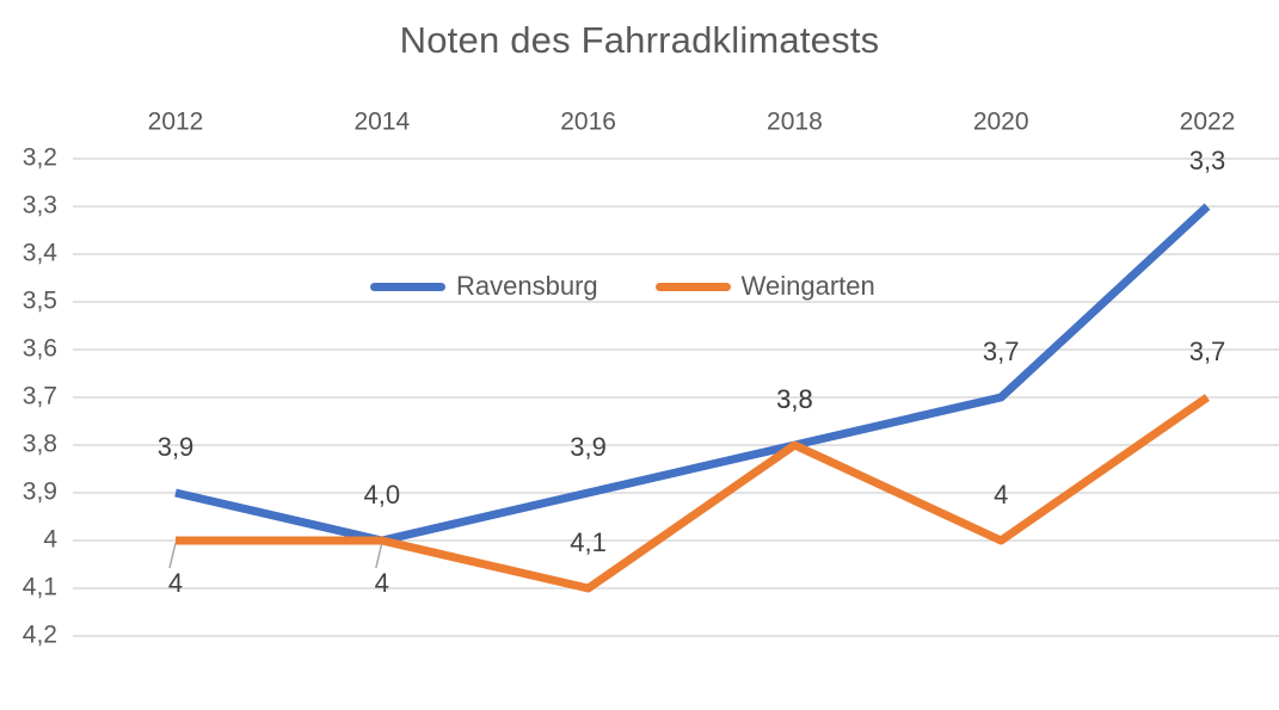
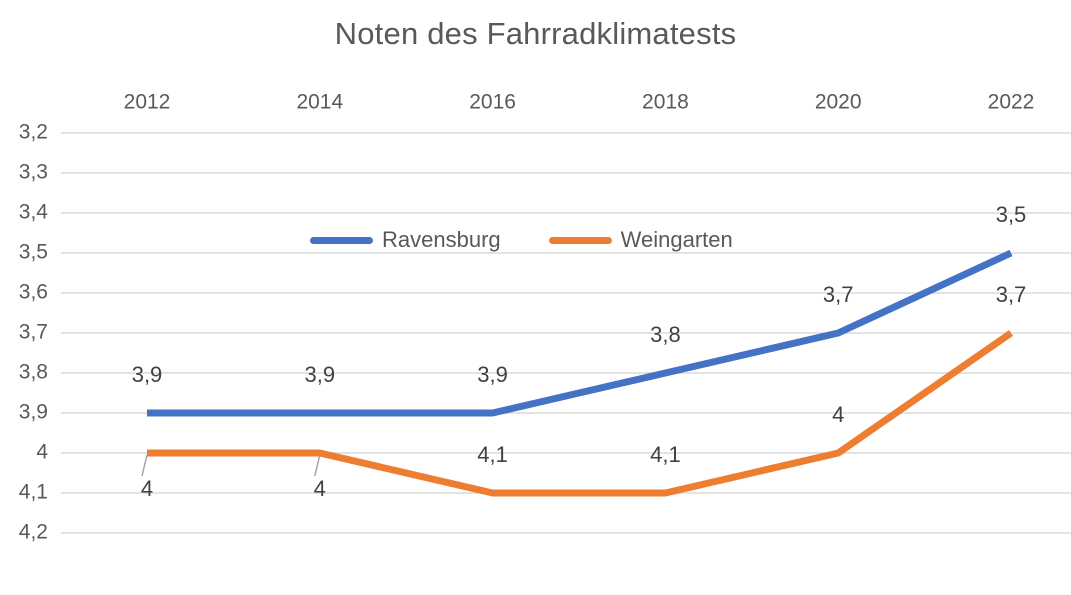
Ravensburg/2014: 4,0 -> 3,9
Weingarten/2018: 3,8 -> 4,1
Ravensburg/2022: 3,3 -> 3,5
